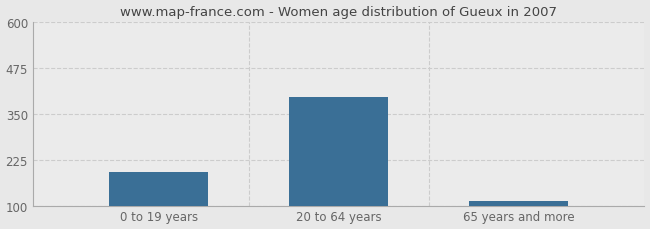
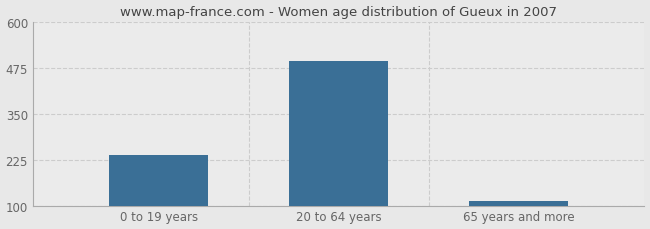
0 to 19 years: 190 -> 237
20 to 64 years: 395 -> 493
